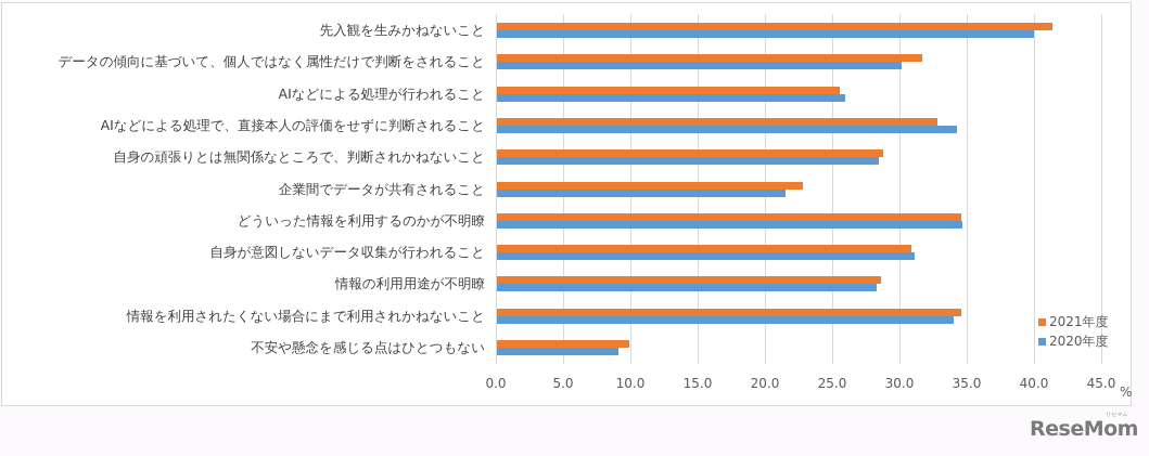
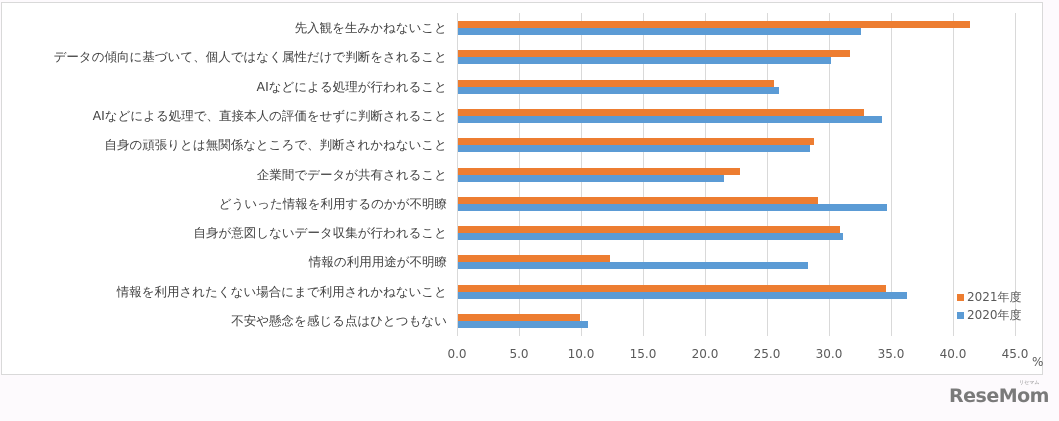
2020年度/先入観を生みかねないこと: 40.0 -> 32.6
2021年度/どういった情報を利用するのかが不明瞭: 34.6 -> 29.1
2021年度/情報の利用用途が不明瞭: 28.6 -> 12.3
2020年度/情報を利用されたくない場合にまで利用されかねないこと: 34.0 -> 36.3
2020年度/不安や懸念を感じる点はひとつもない: 9.1 -> 10.6
